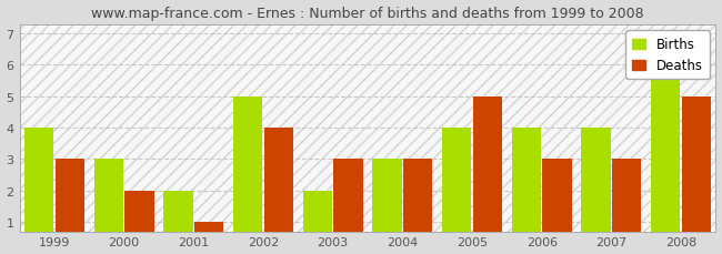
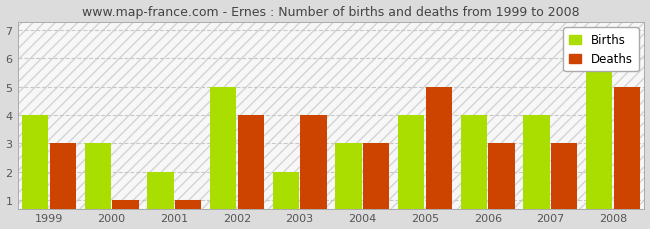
Deaths/2000: 2 -> 1
Deaths/2003: 3 -> 4
